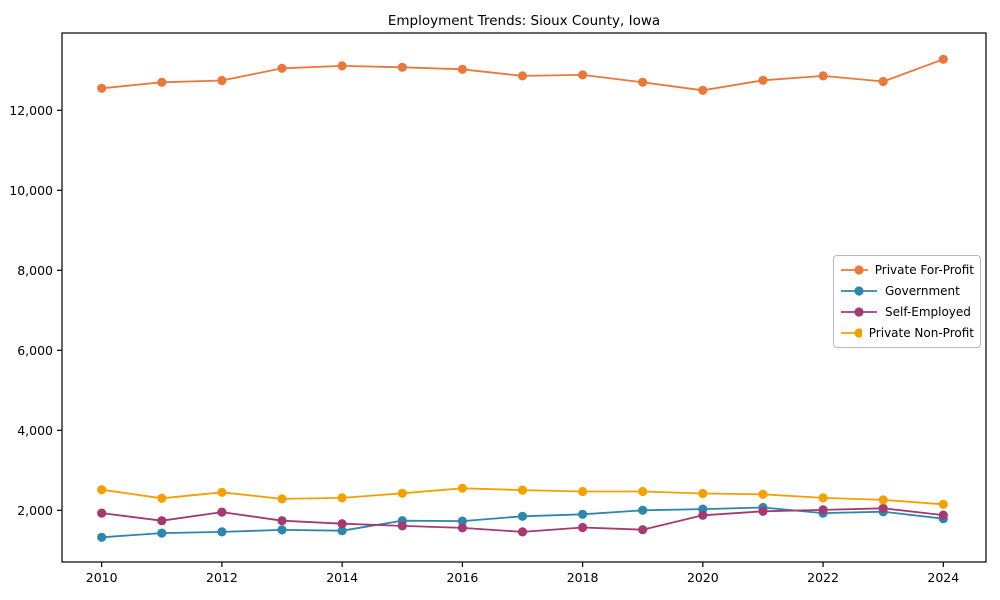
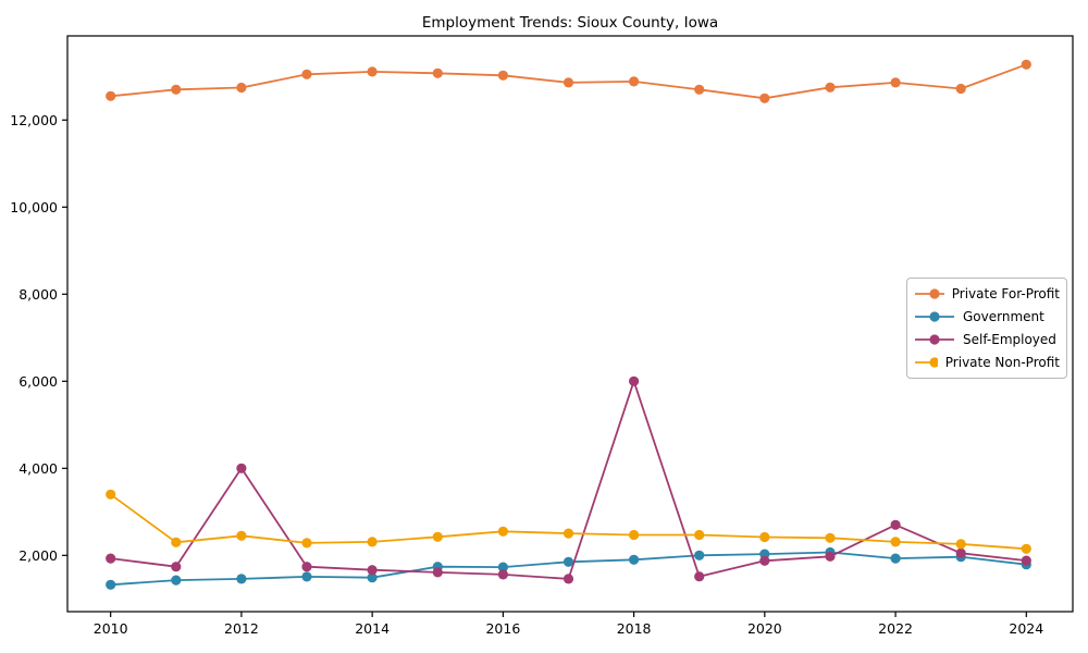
Private Non-Profit/2010: 2500 -> 3400
Self-Employed/2012: 2000 -> 4000
Self-Employed/2018: 1600 -> 6000
Self-Employed/2022: 2000 -> 2700
